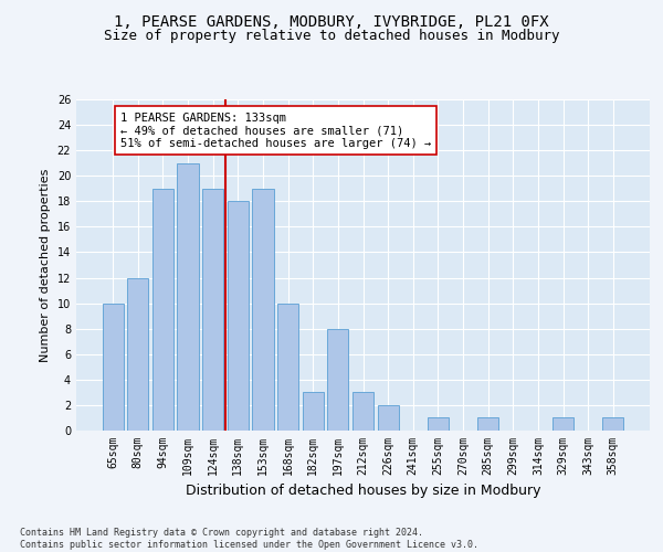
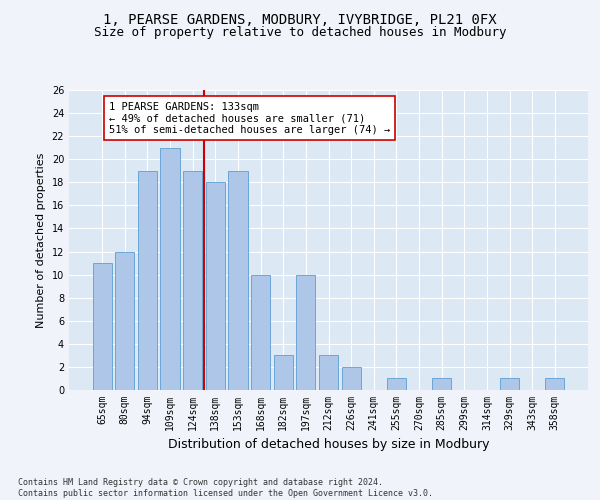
65sqm: 10 -> 11
197sqm: 8 -> 10
